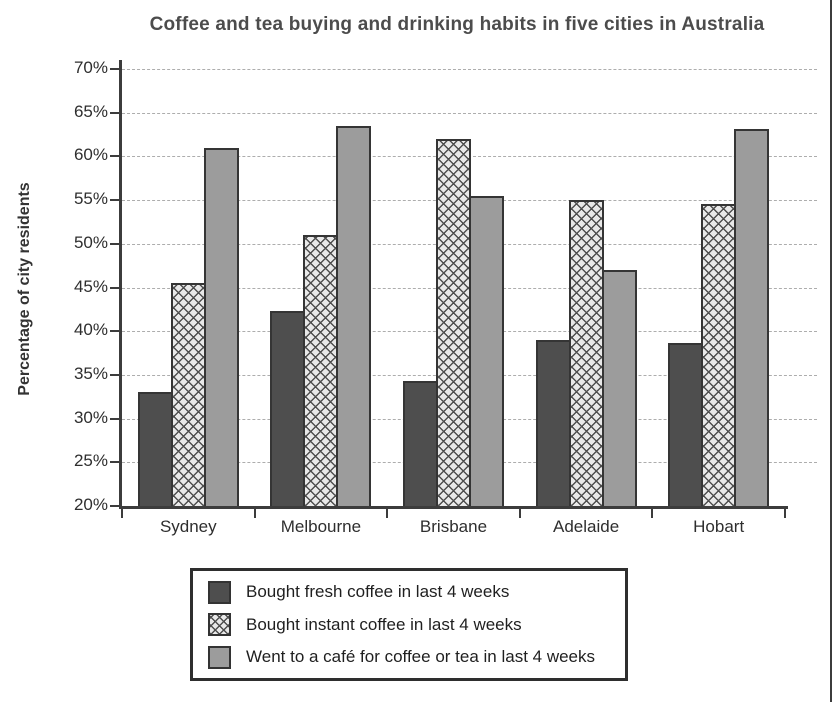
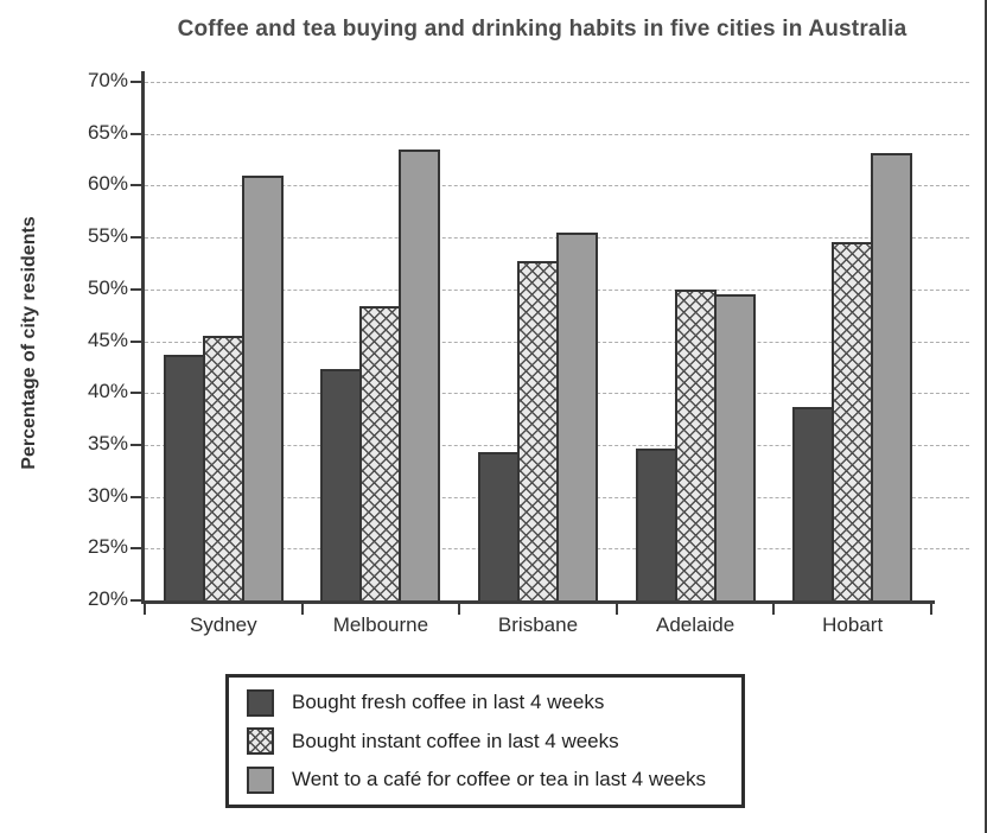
Bought fresh coffee in last 4 weeks/Sydney: 33% -> 44%
Bought instant coffee in last 4 weeks/Melbourne: 51% -> 48%
Bought instant coffee in last 4 weeks/Brisbane: 62% -> 53%
Bought fresh coffee in last 4 weeks/Adelaide: 39% -> 35%
Bought instant coffee in last 4 weeks/Adelaide: 55% -> 50%
Went to a café for coffee or tea in last 4 weeks/Adelaide: 47% -> 50%
